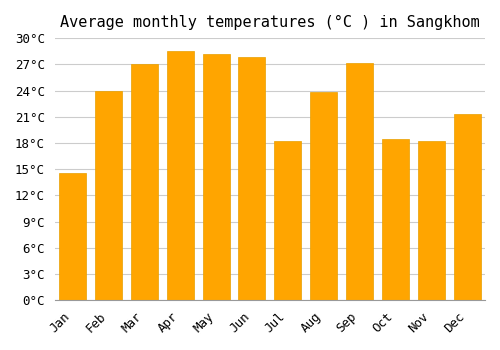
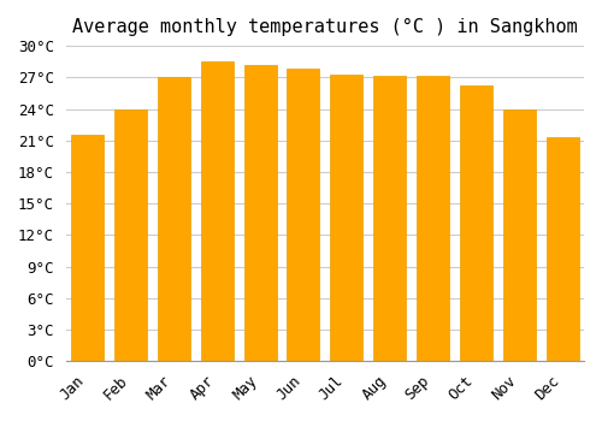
Jan: 14.6°C -> 21.5°C
Jul: 18.2°C -> 27.3°C
Aug: 23.8°C -> 27.2°C
Oct: 18.4°C -> 26.2°C
Nov: 18.2°C -> 24.0°C
